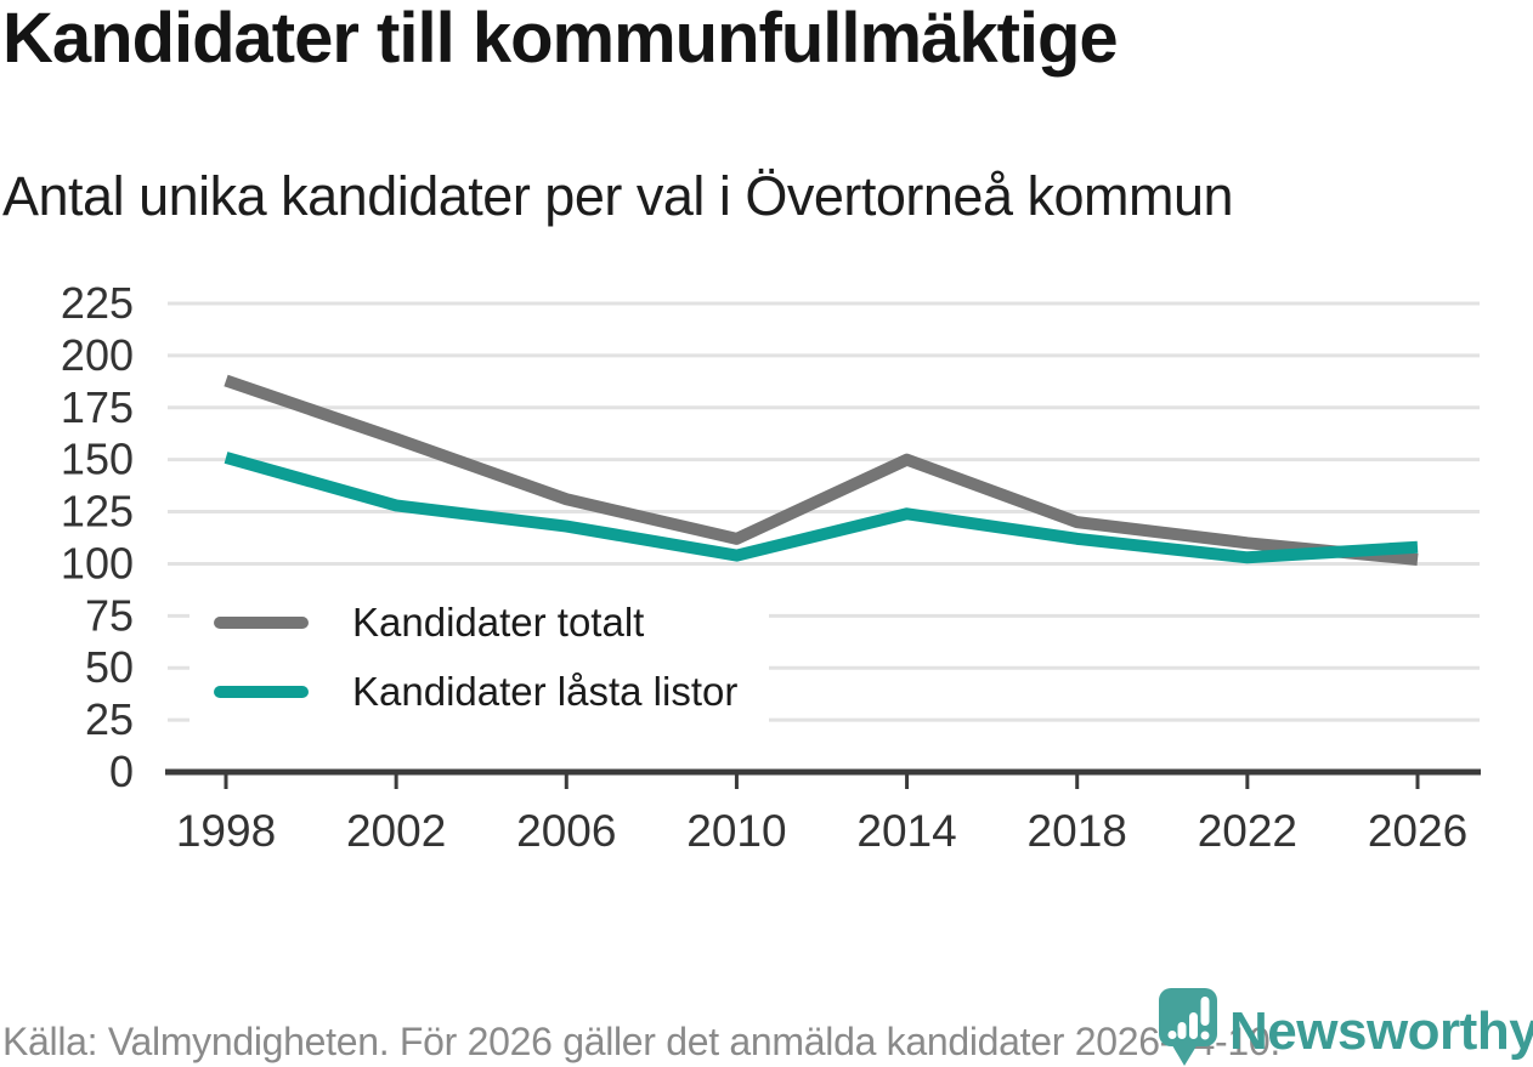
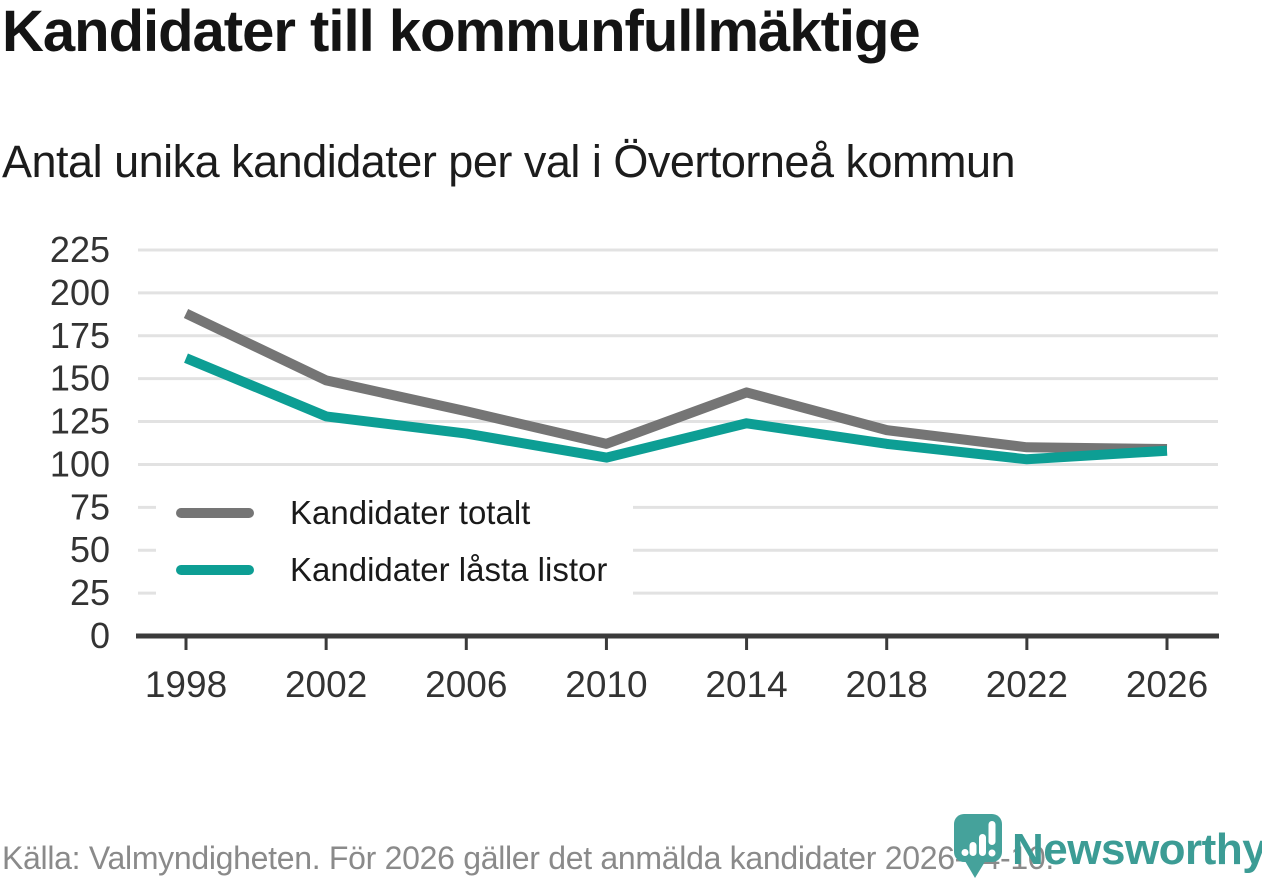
Kandidater låsta listor/1998: 151 -> 162
Kandidater totalt/2002: 160 -> 149
Kandidater totalt/2014: 150 -> 142
Kandidater totalt/2026: 102 -> 109
